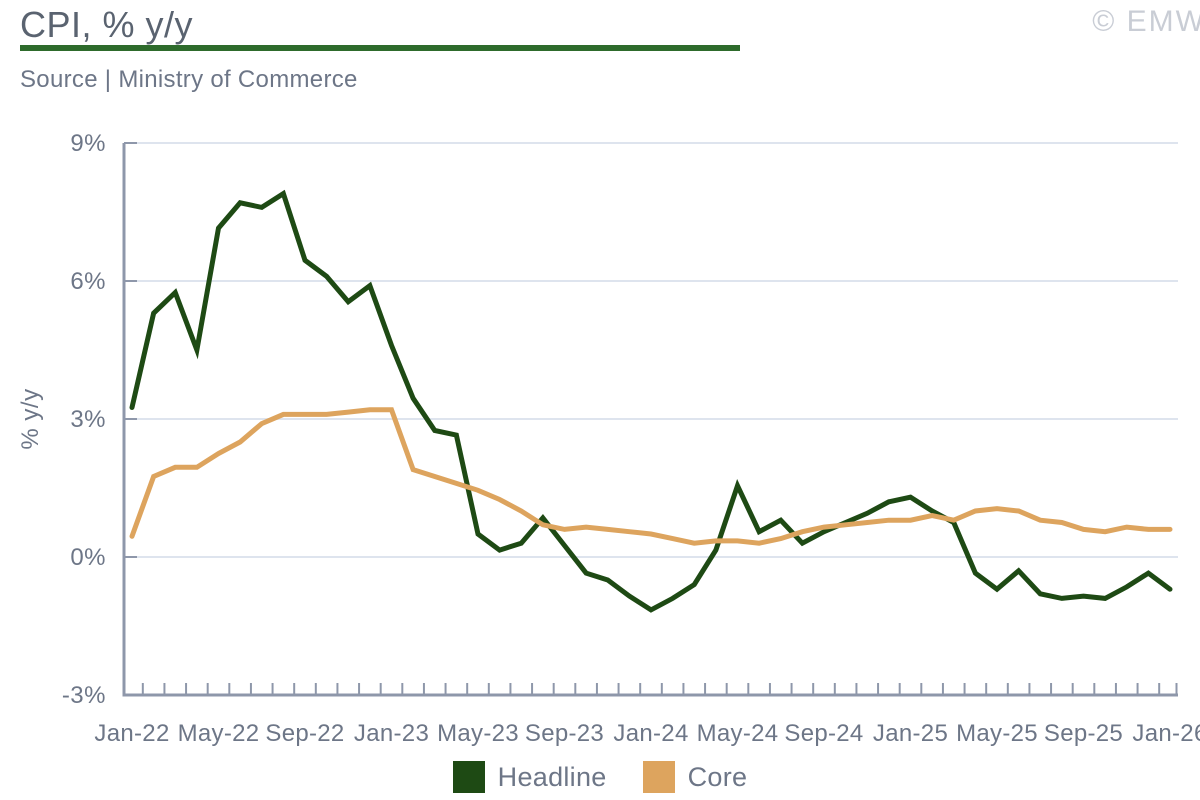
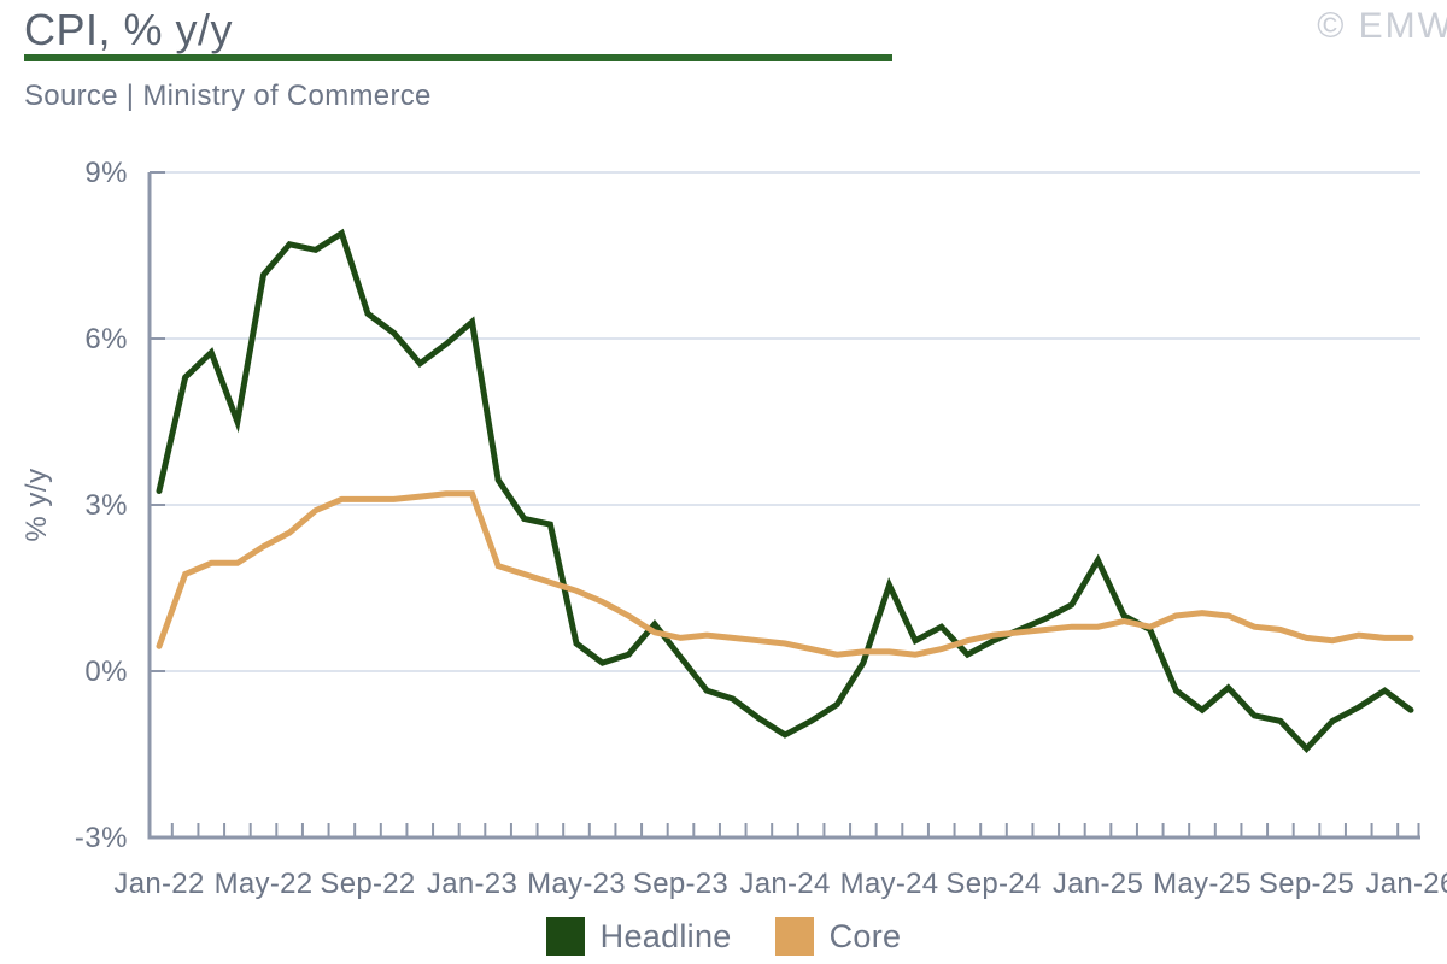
Headline/Jan-23: 4.6% -> 6.3%
Headline/Jan-25: 1.3% -> 2.0%
Headline/Sep-25: -0.8% -> -1.4%
